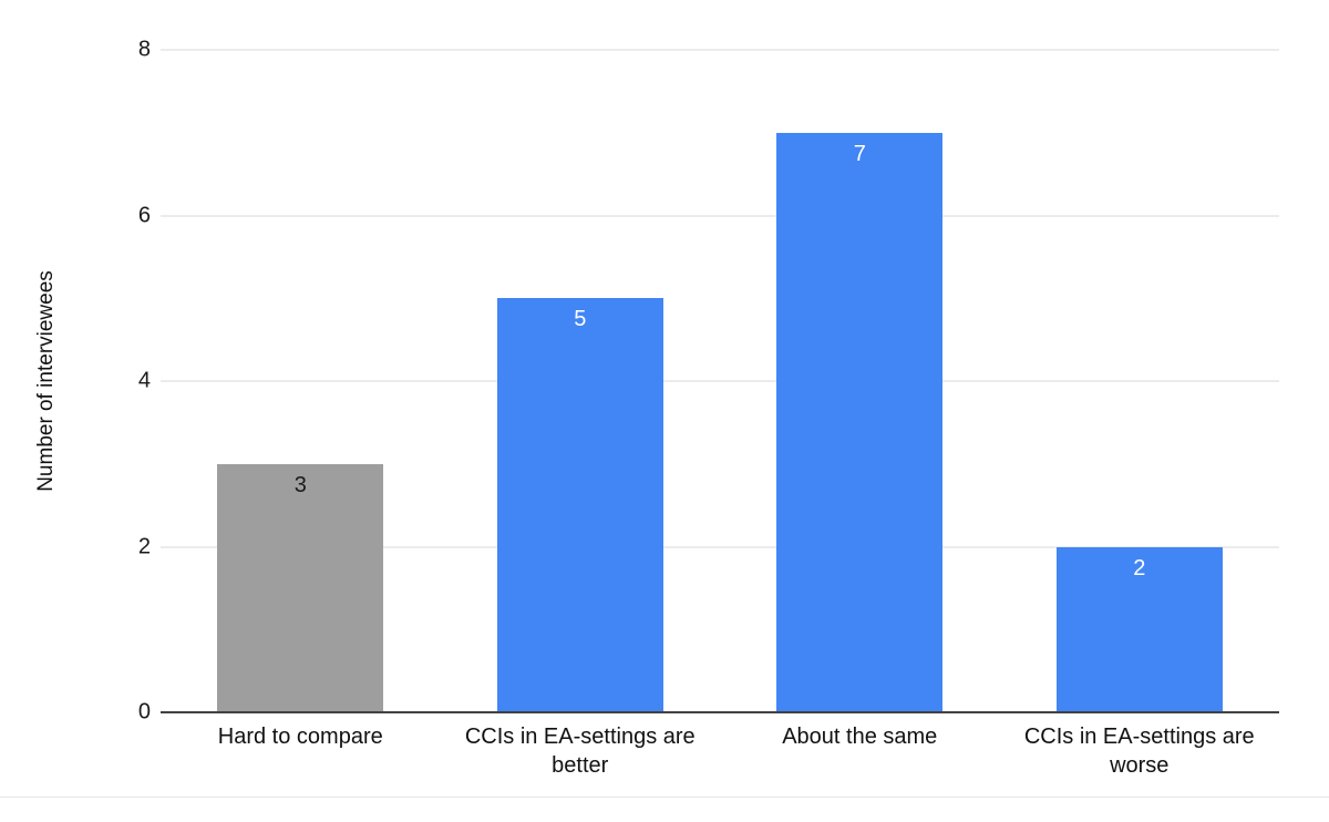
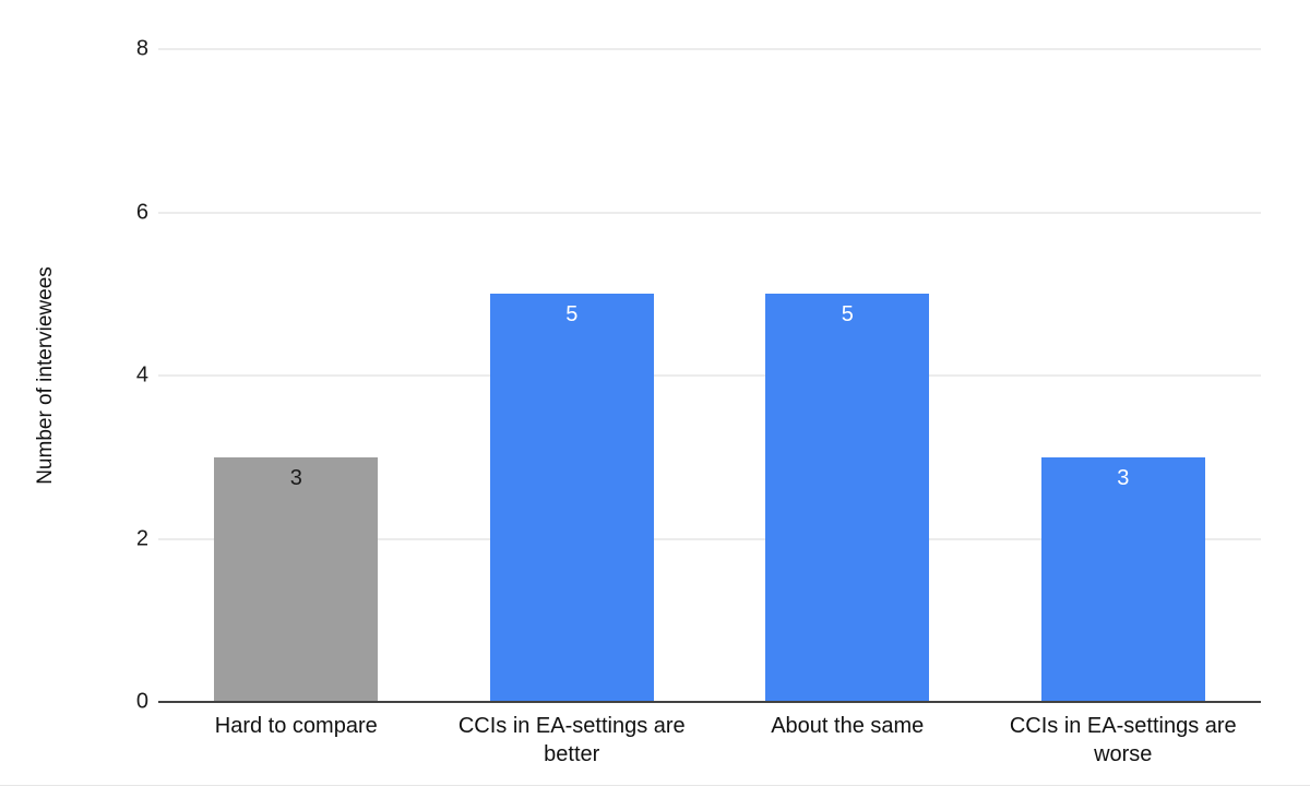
About the same: 7 -> 5
CCIs in EA-settings are worse: 2 -> 3
